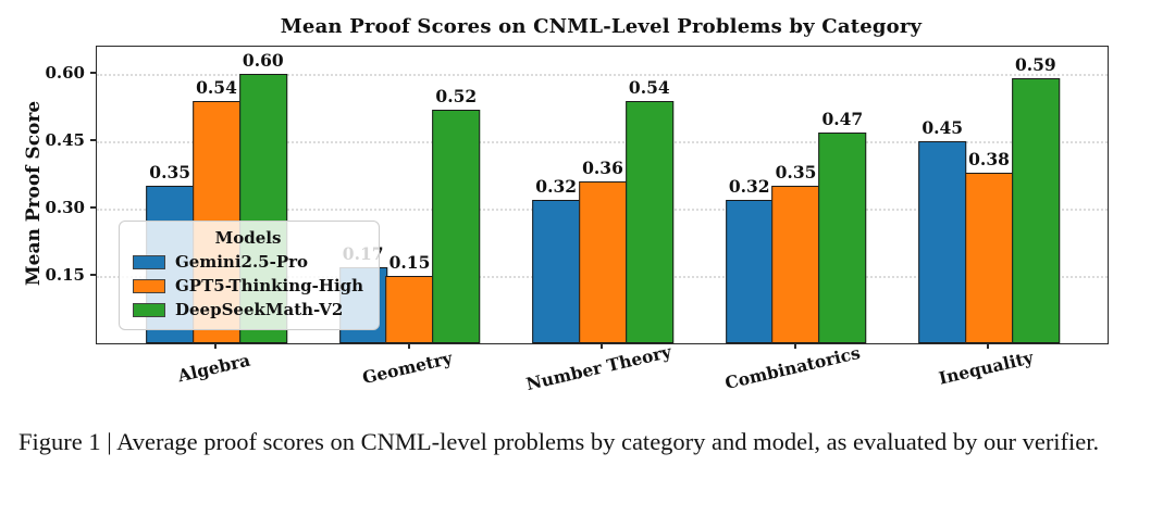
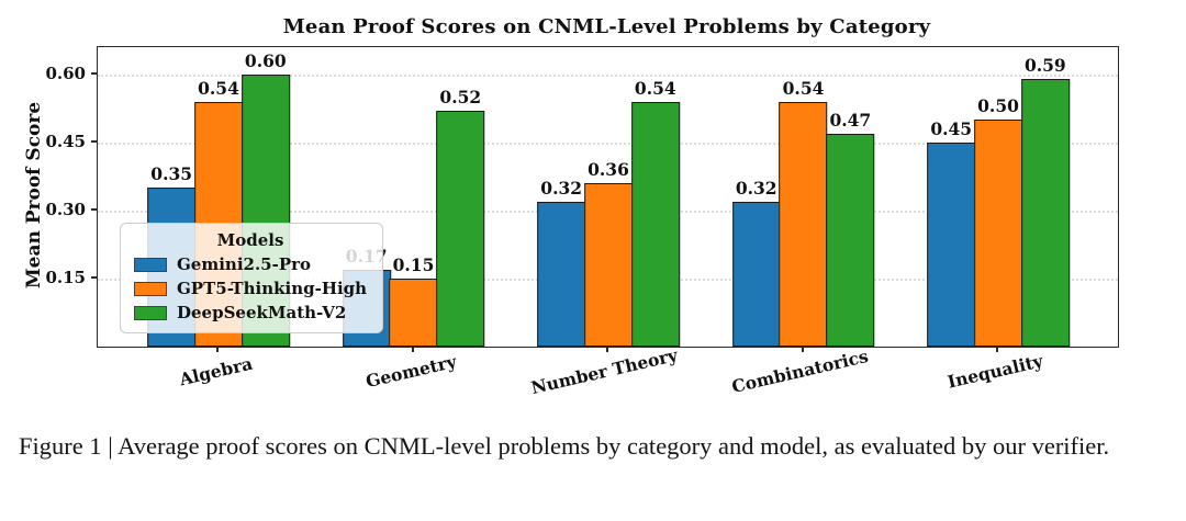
GPT5-Thinking-High/Combinatorics: 0.35 -> 0.54
GPT5-Thinking-High/Inequality: 0.38 -> 0.50
